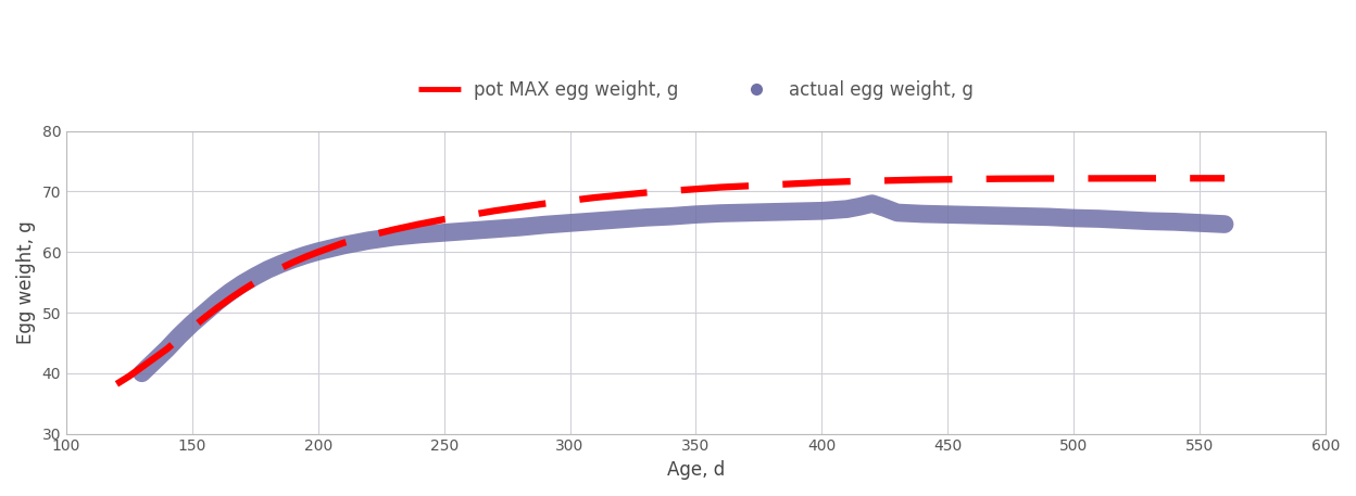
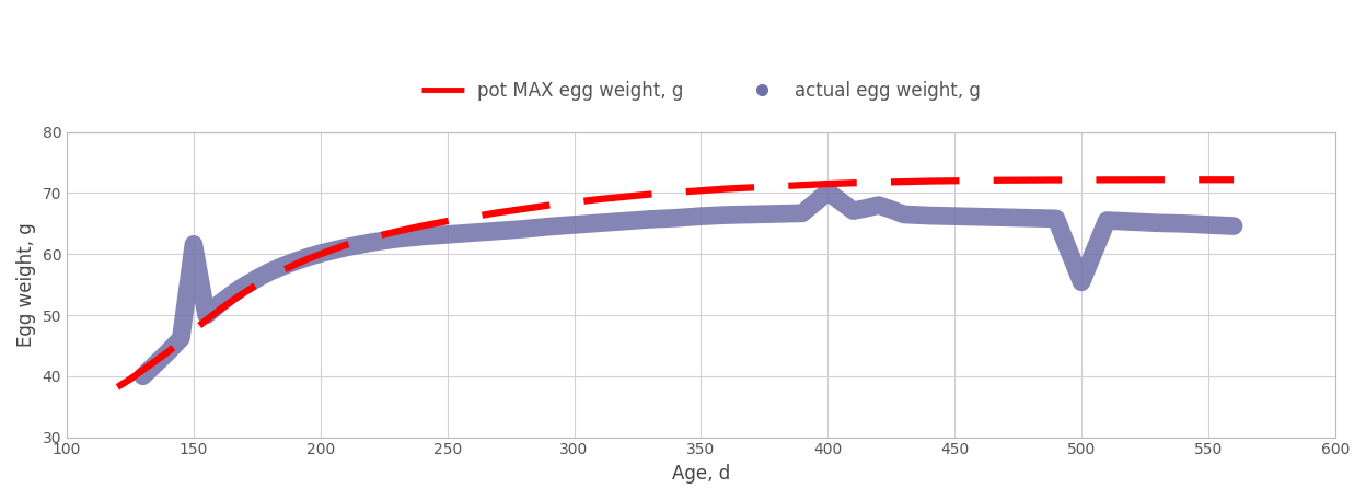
actual egg weight, g/150: 48.2 -> 61.6
actual egg weight, g/400: 66.8 -> 70.2
actual egg weight, g/500: 65.6 -> 55.4
